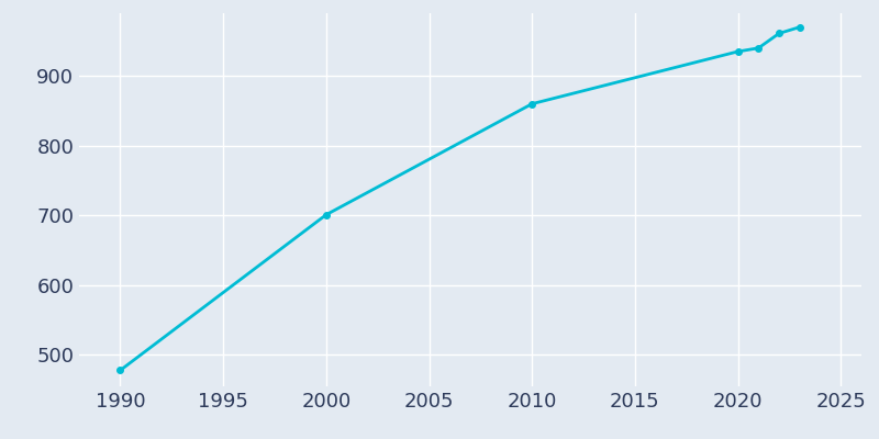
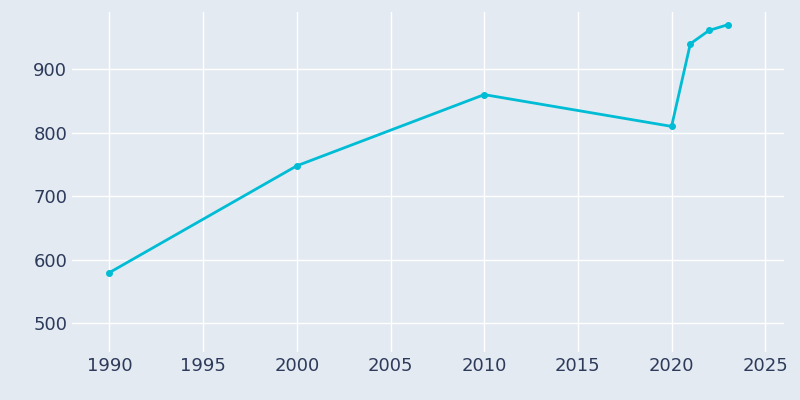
1990: 478 -> 580
2000: 701 -> 748
2020: 935 -> 810
